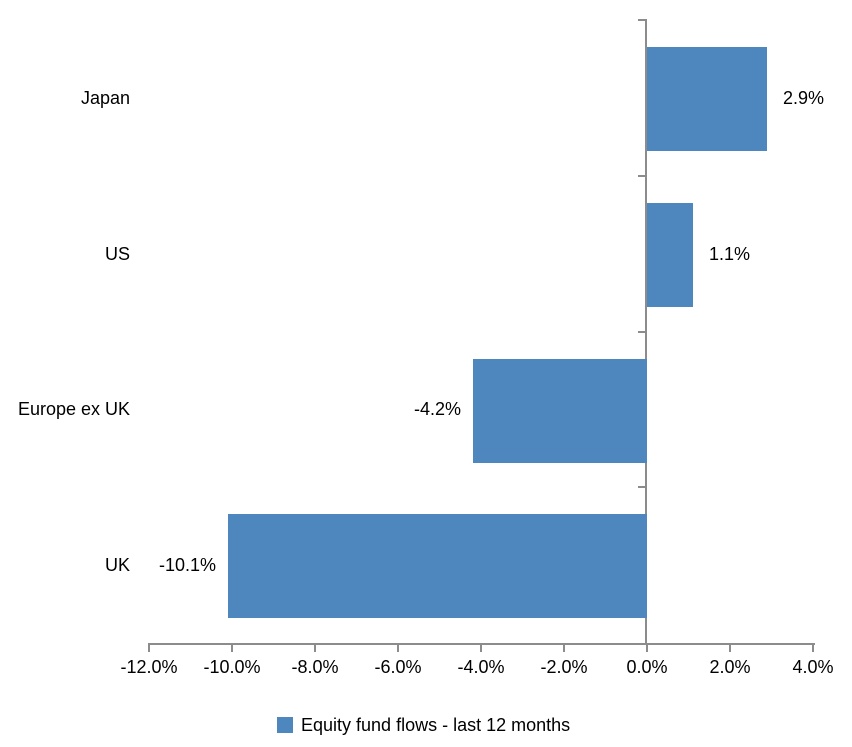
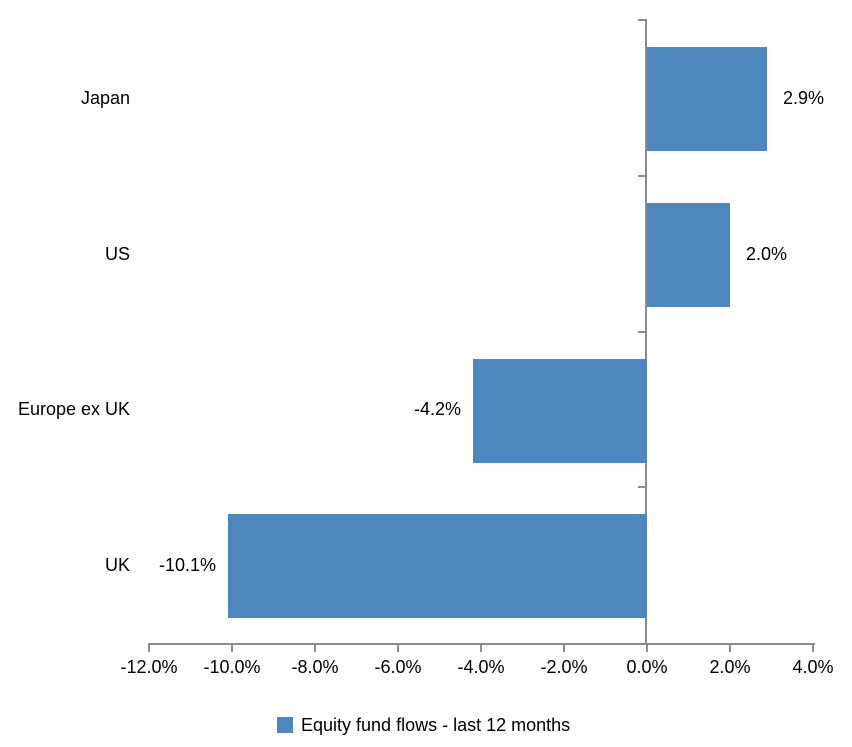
US: 1.1% -> 2.0%
